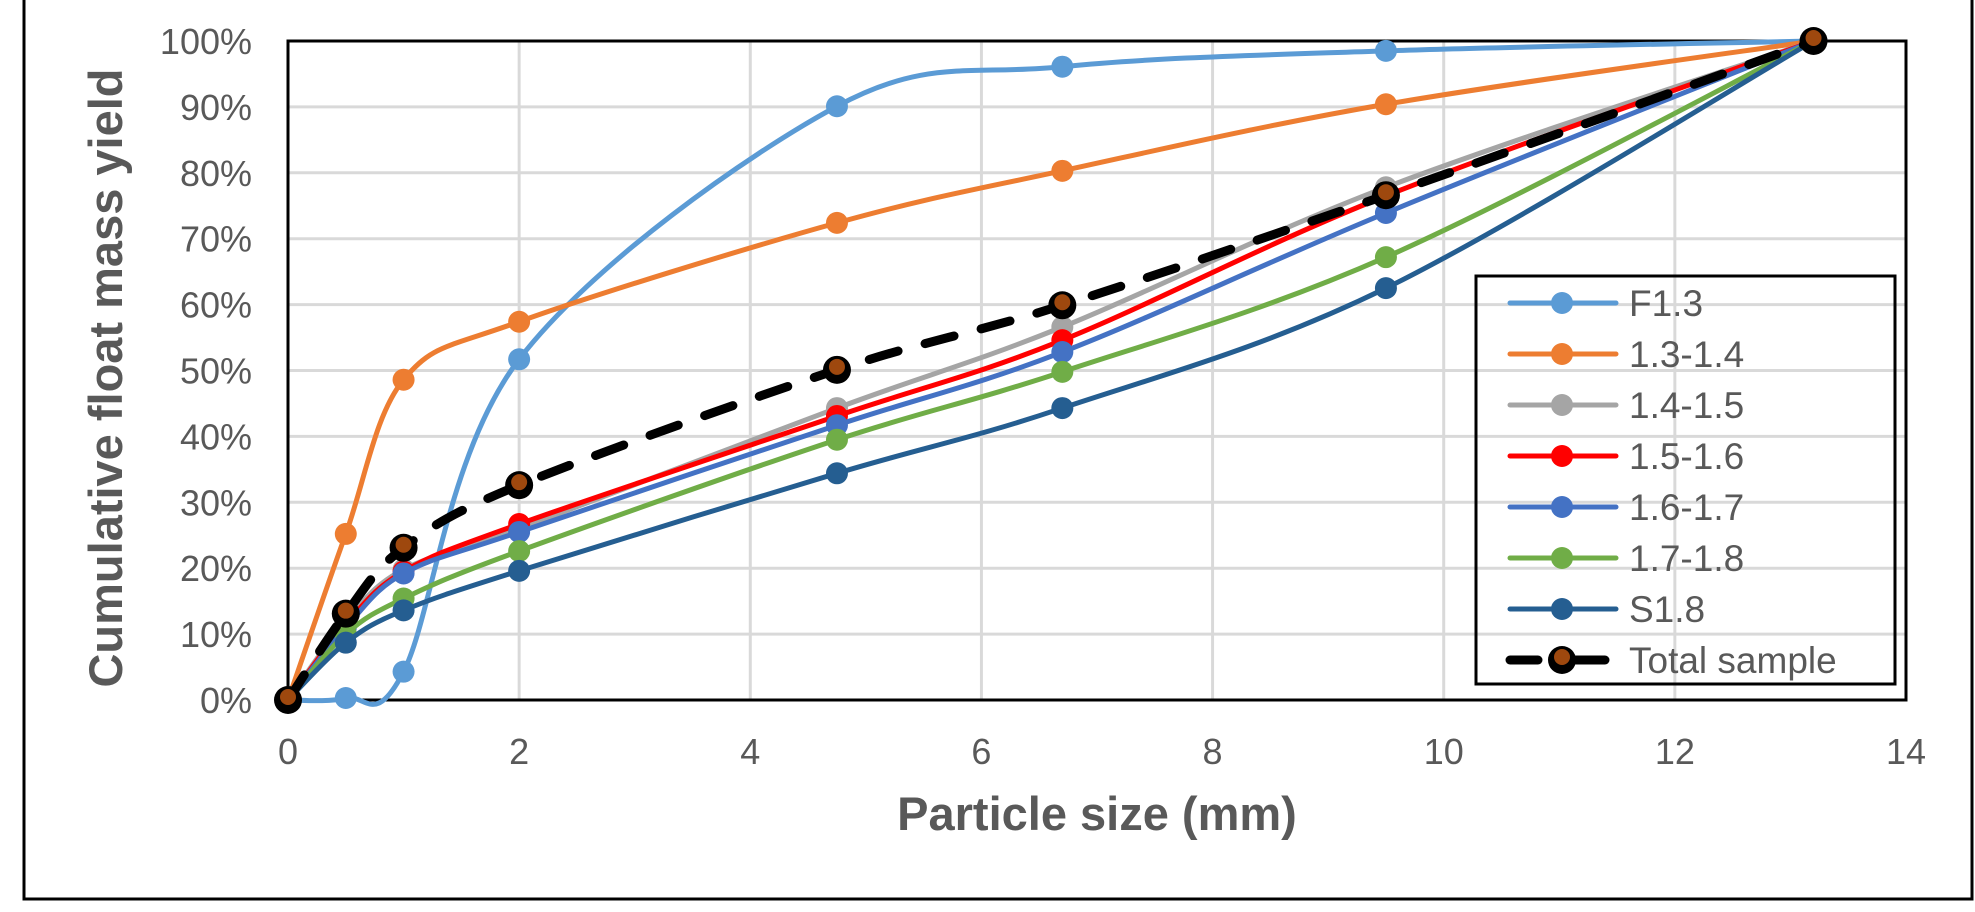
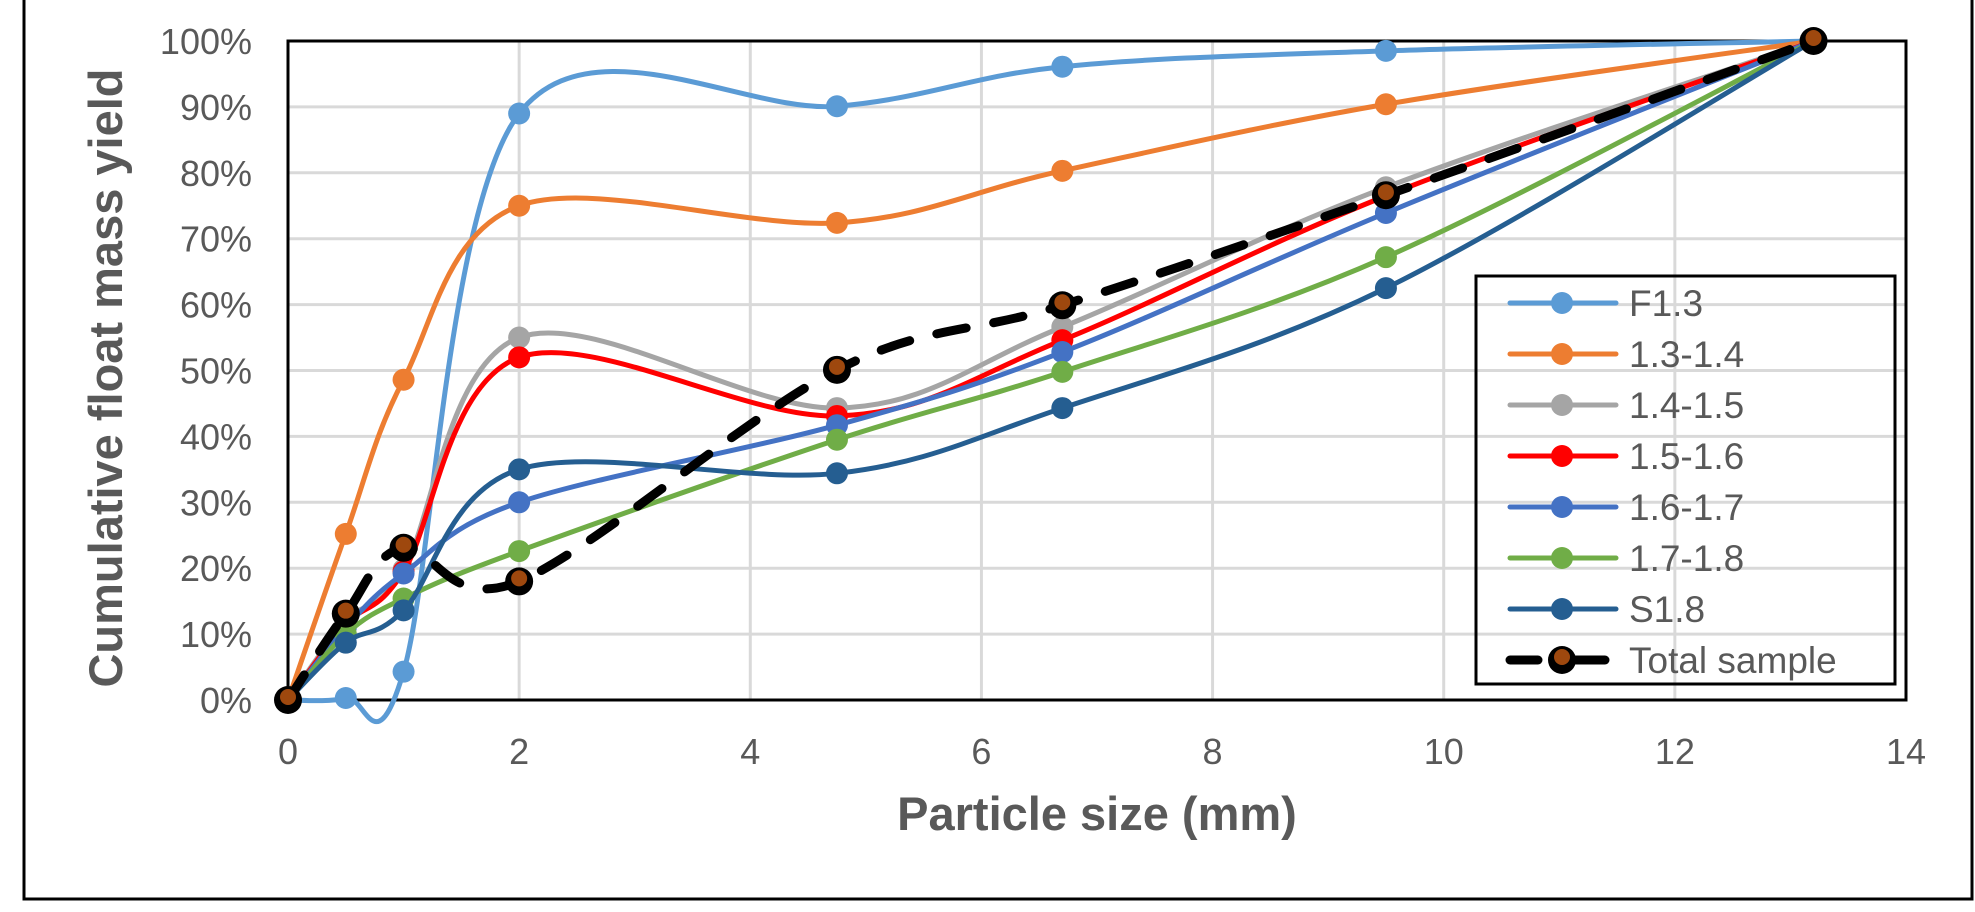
F1.3/2: 52% -> 89%
1.3-1.4/2: 57% -> 75%
1.4-1.5/2: 26% -> 55%
1.5-1.6/2: 27% -> 52%
1.6-1.7/2: 26% -> 30%
S1.8/2: 20% -> 35%
Total sample/2: 33% -> 18%
